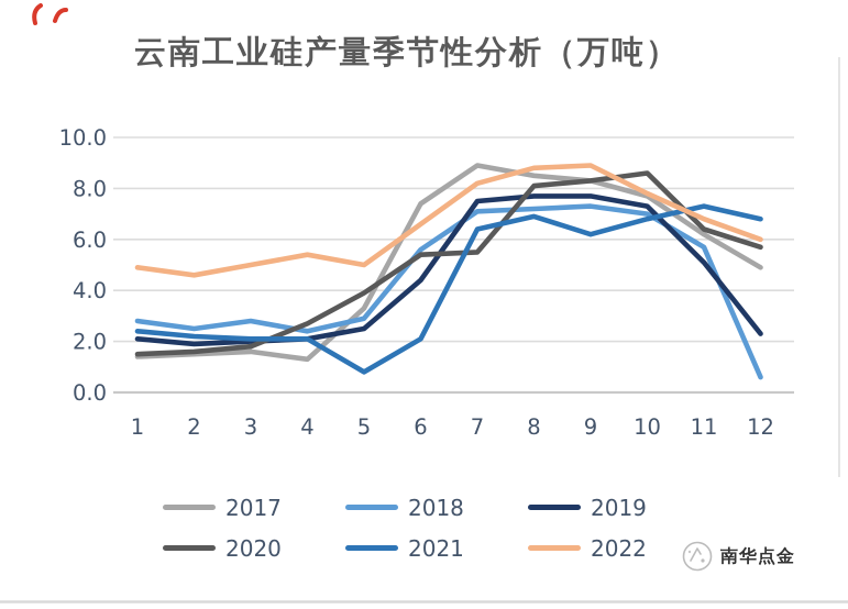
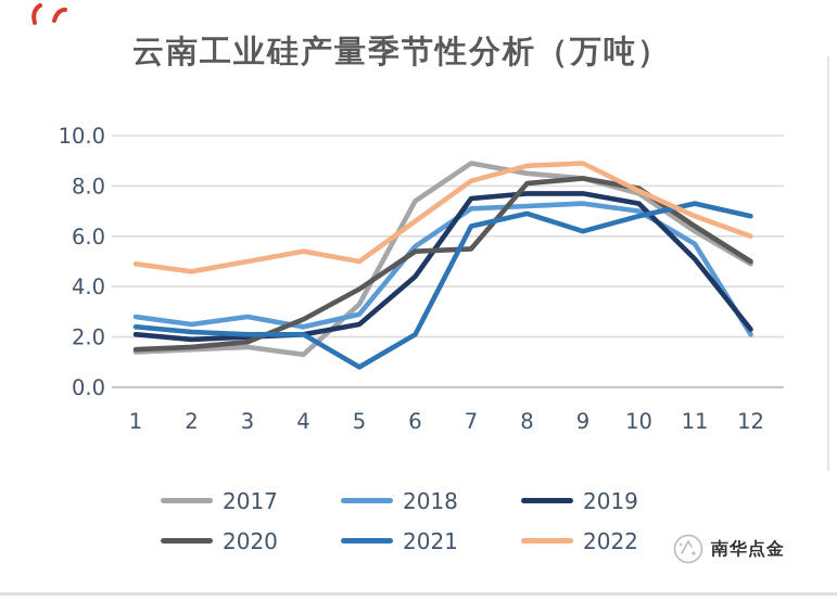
2020/10: 8.6 -> 7.9
2018/12: 0.6 -> 2.1
2020/12: 5.7 -> 5.0
